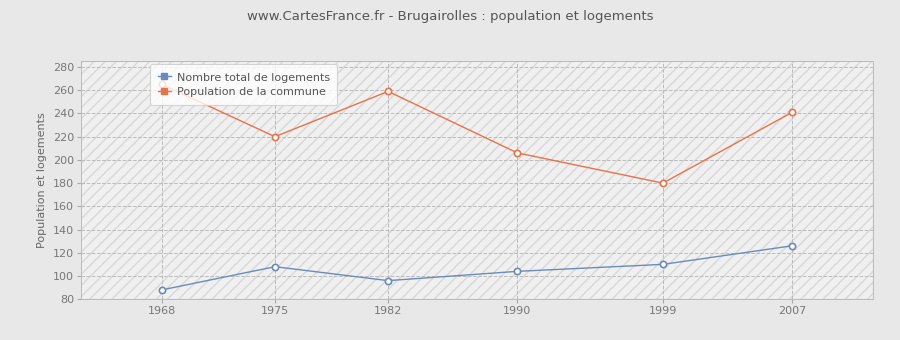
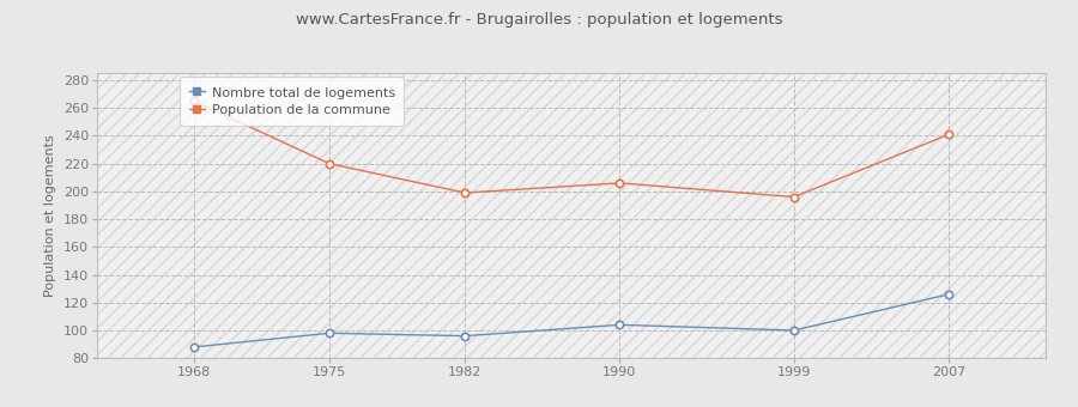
Nombre total de logements/1975: 108 -> 98
Population de la commune/1982: 259 -> 199
Nombre total de logements/1999: 110 -> 100
Population de la commune/1999: 180 -> 196
